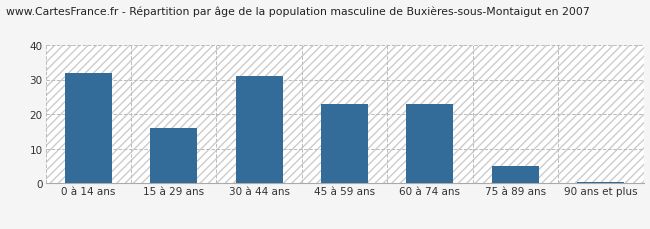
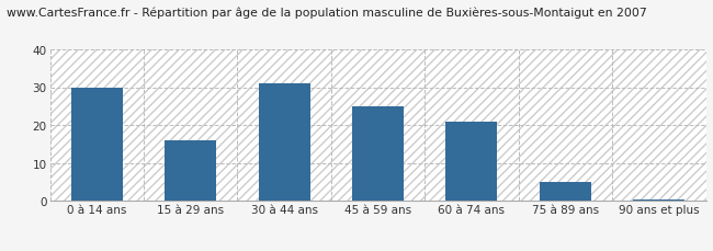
0 à 14 ans: 32.0 -> 30.0
45 à 59 ans: 23.0 -> 25.0
60 à 74 ans: 23.0 -> 21.0
